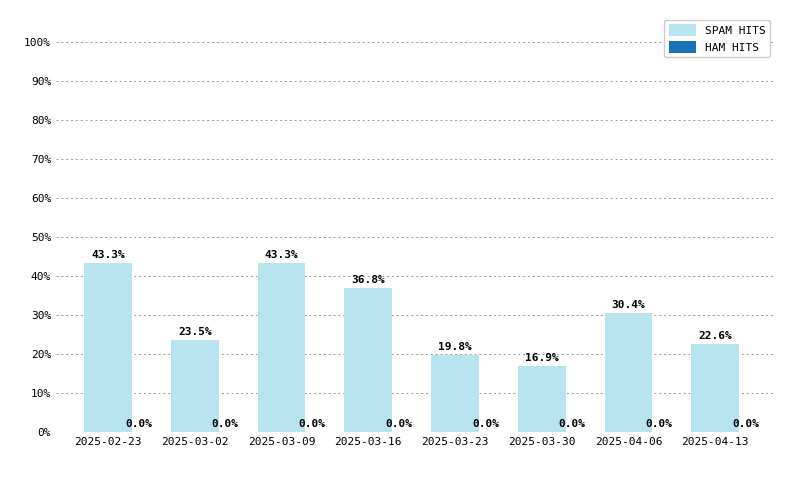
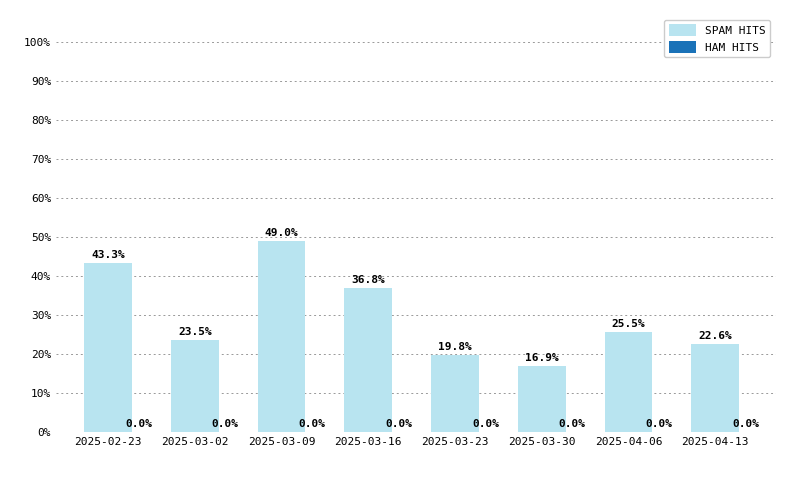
SPAM HITS/2025-03-09: 43.3% -> 49.0%
SPAM HITS/2025-04-06: 30.4% -> 25.5%
